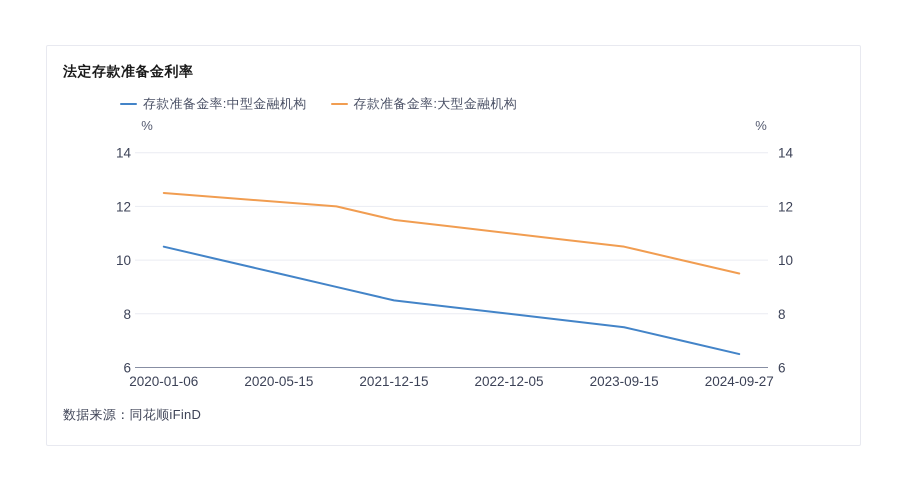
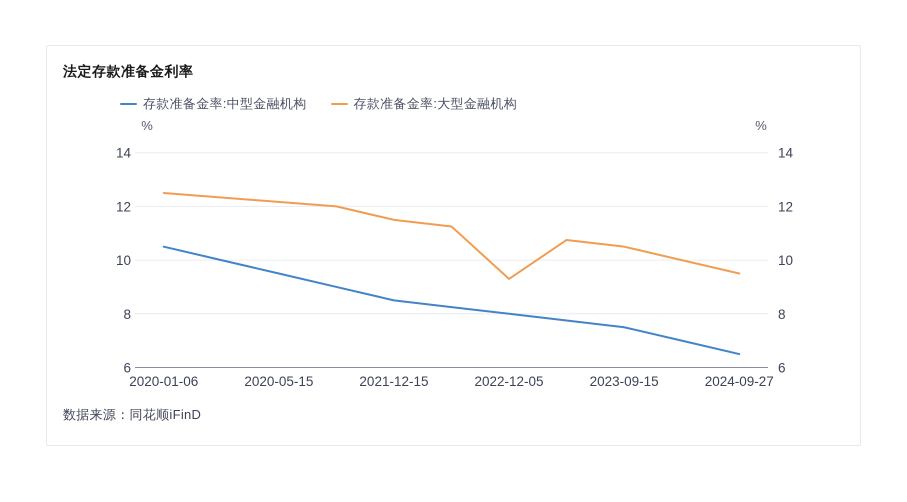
存款准备金率:大型金融机构/2022-12-05: 11.0 -> 9.3
